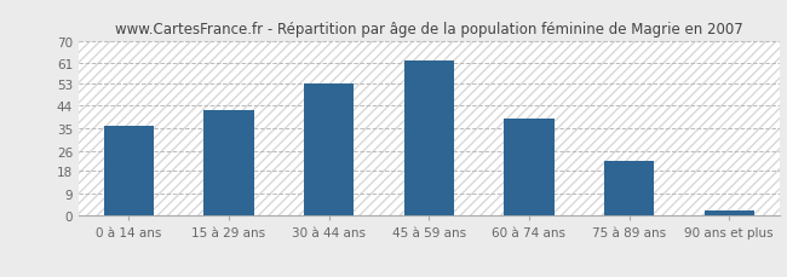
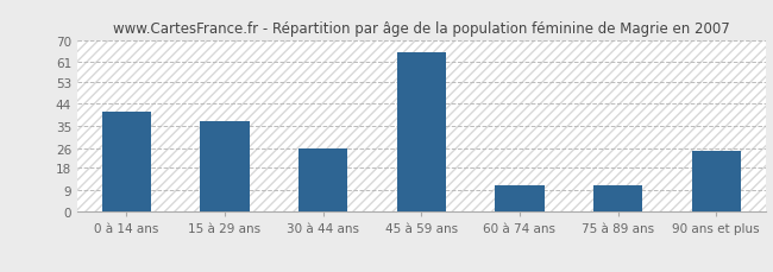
0 à 14 ans: 36 -> 41
15 à 29 ans: 42 -> 37
30 à 44 ans: 53 -> 26
45 à 59 ans: 62 -> 65
60 à 74 ans: 39 -> 11
75 à 89 ans: 22 -> 11
90 ans et plus: 2 -> 25
